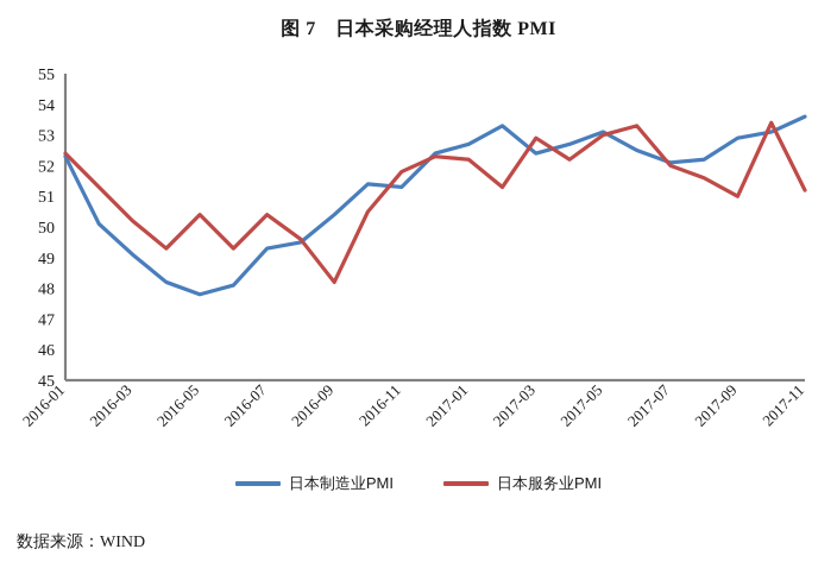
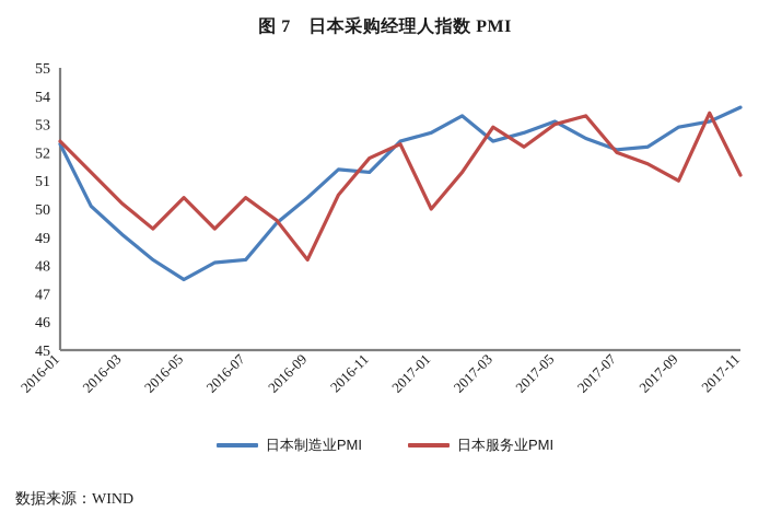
日本制造业PMI/2016-05: 47.8 -> 47.5
日本制造业PMI/2016-07: 49.3 -> 48.2
日本服务业PMI/2017-01: 52.2 -> 50.0
